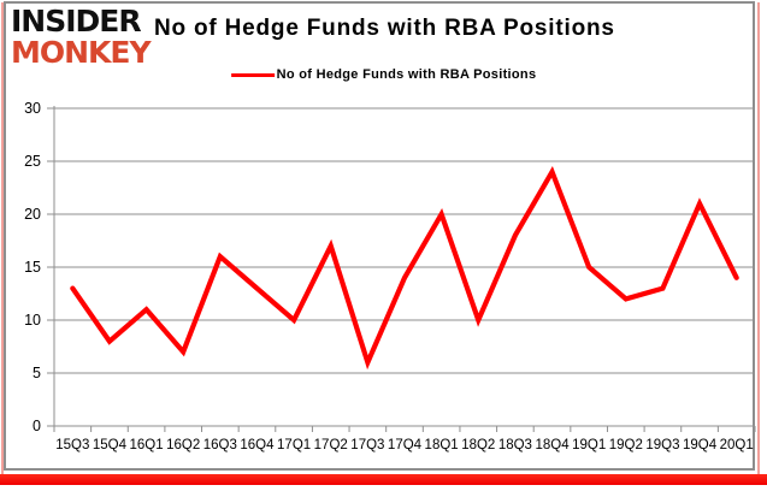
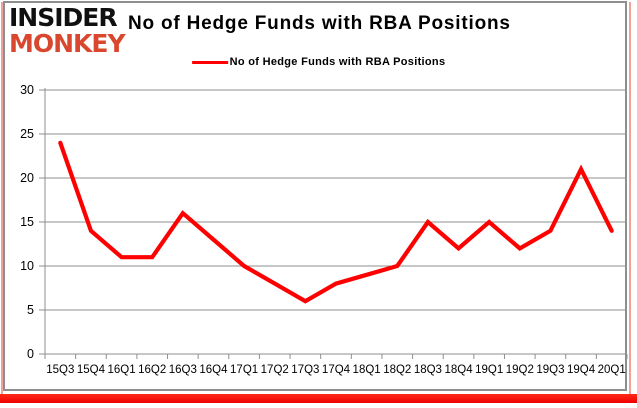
15Q3: 13 -> 24
15Q4: 8 -> 14
16Q2: 7 -> 11
17Q2: 17 -> 8
17Q4: 14 -> 8
18Q1: 20 -> 9
18Q3: 18 -> 15
18Q4: 24 -> 12
19Q3: 13 -> 14
